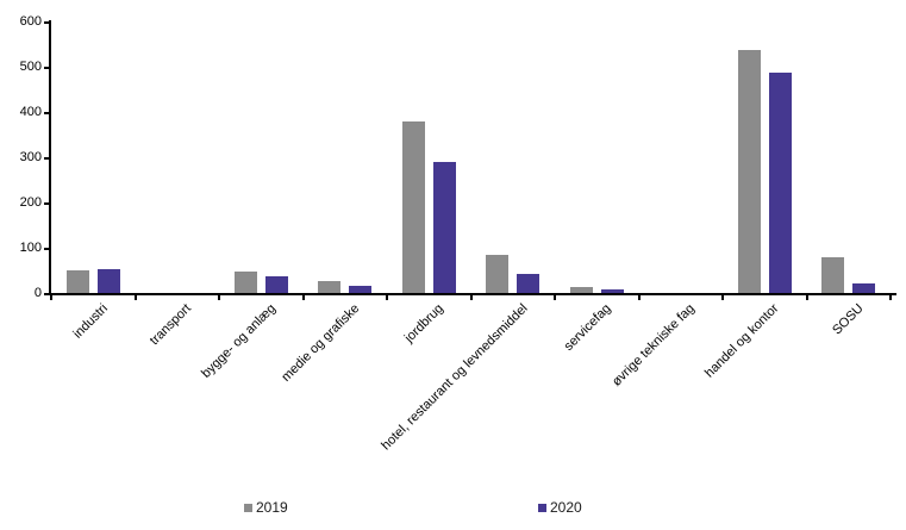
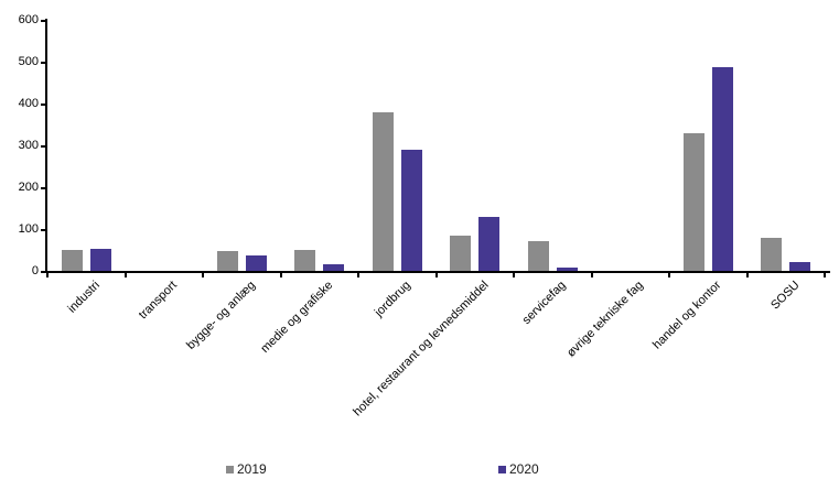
2019/medie og grafiske: 30 -> 50
2020/hotel, restaurant og levnedsmiddel: 40 -> 130
2019/servicefag: 10 -> 70
2019/handel og kontor: 540 -> 330
